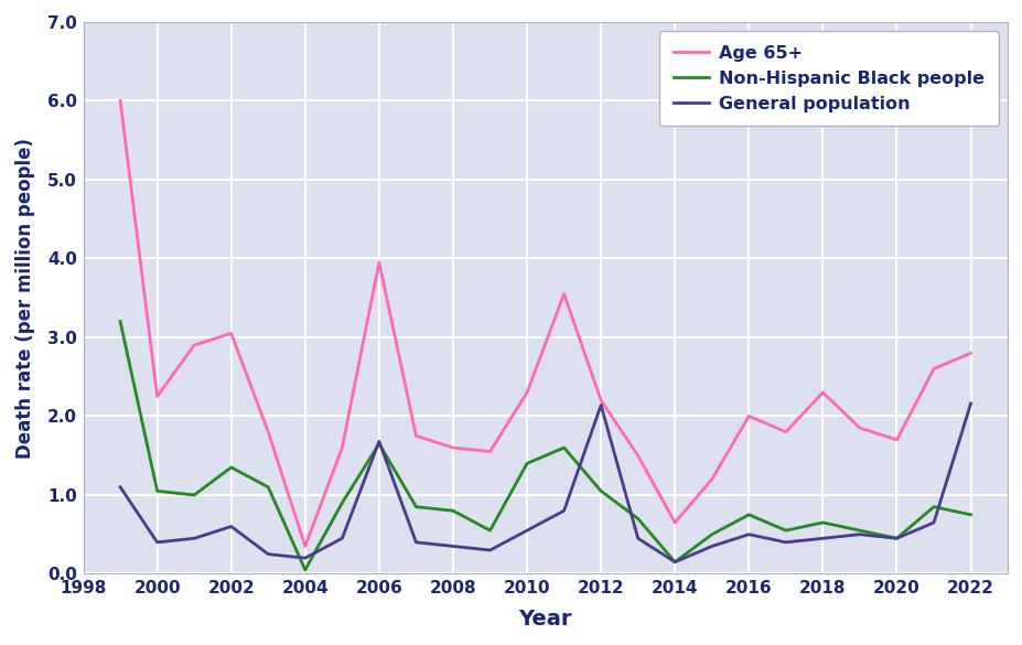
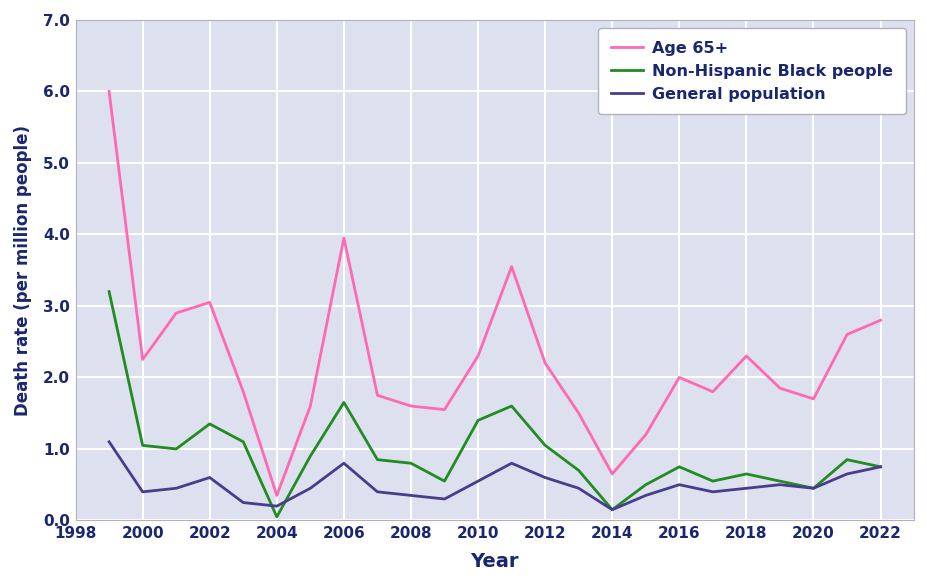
General population/2006: 1.68 -> 0.80
General population/2012: 2.14 -> 0.60
General population/2022: 2.16 -> 0.75
